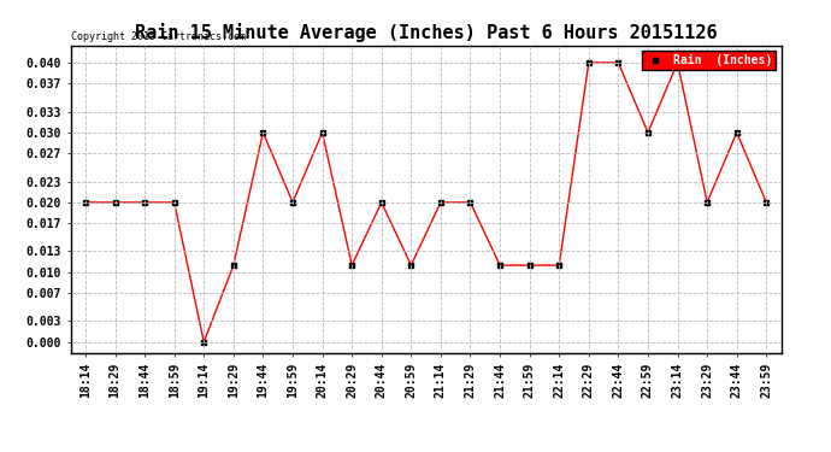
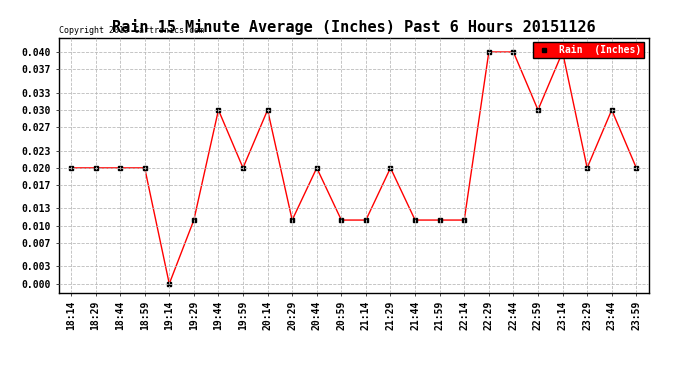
21:14: 0.020 -> 0.011
